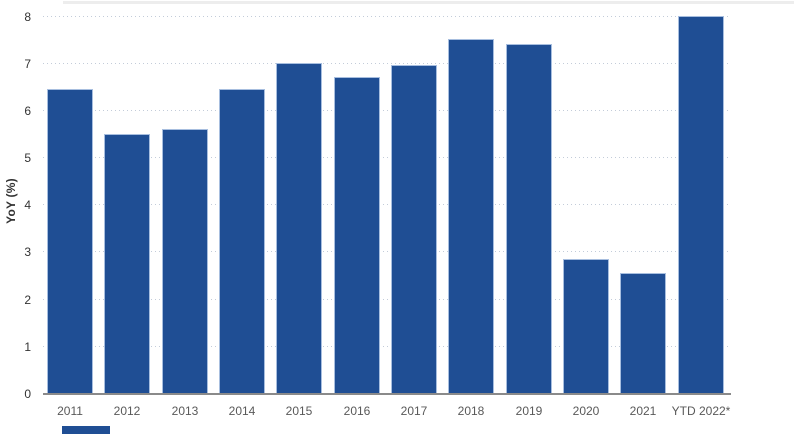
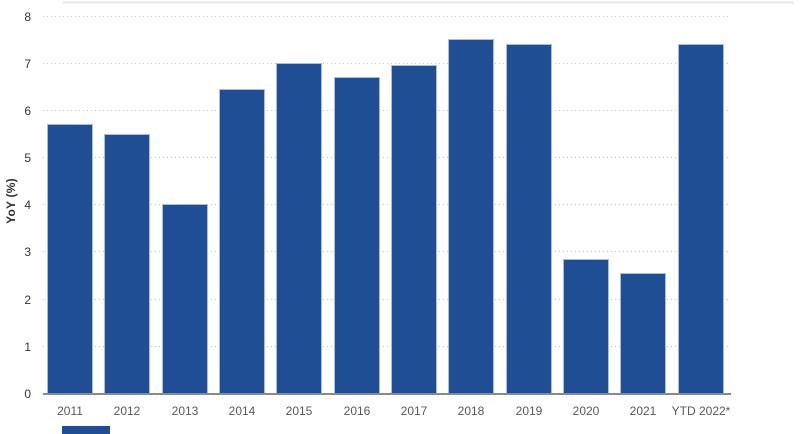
2011: 6.5 -> 5.7
2013: 5.6 -> 4.0
YTD 2022*: 8.0 -> 7.4
